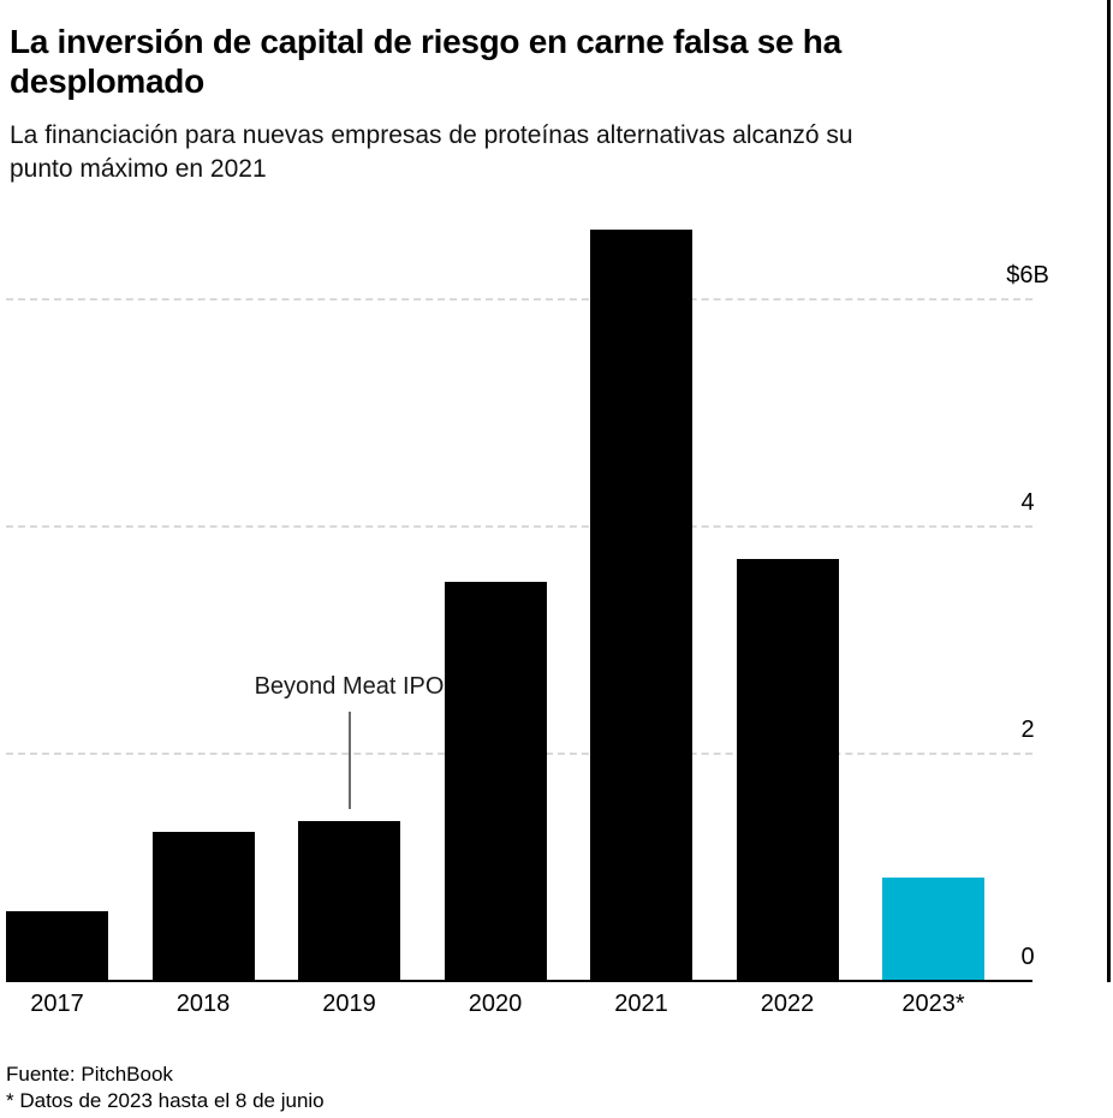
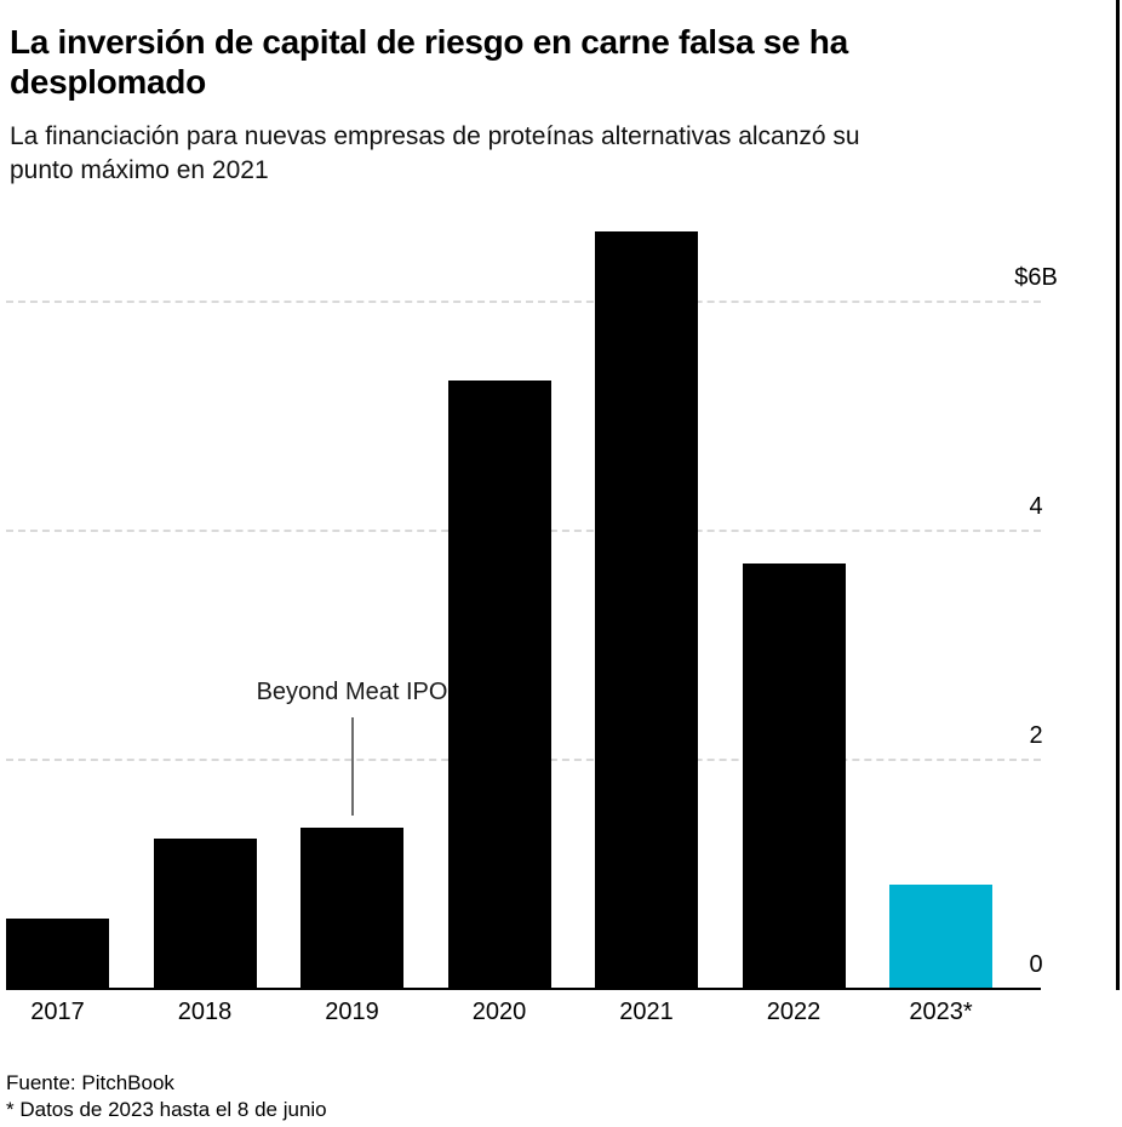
2020: 3.5 -> 5.3
